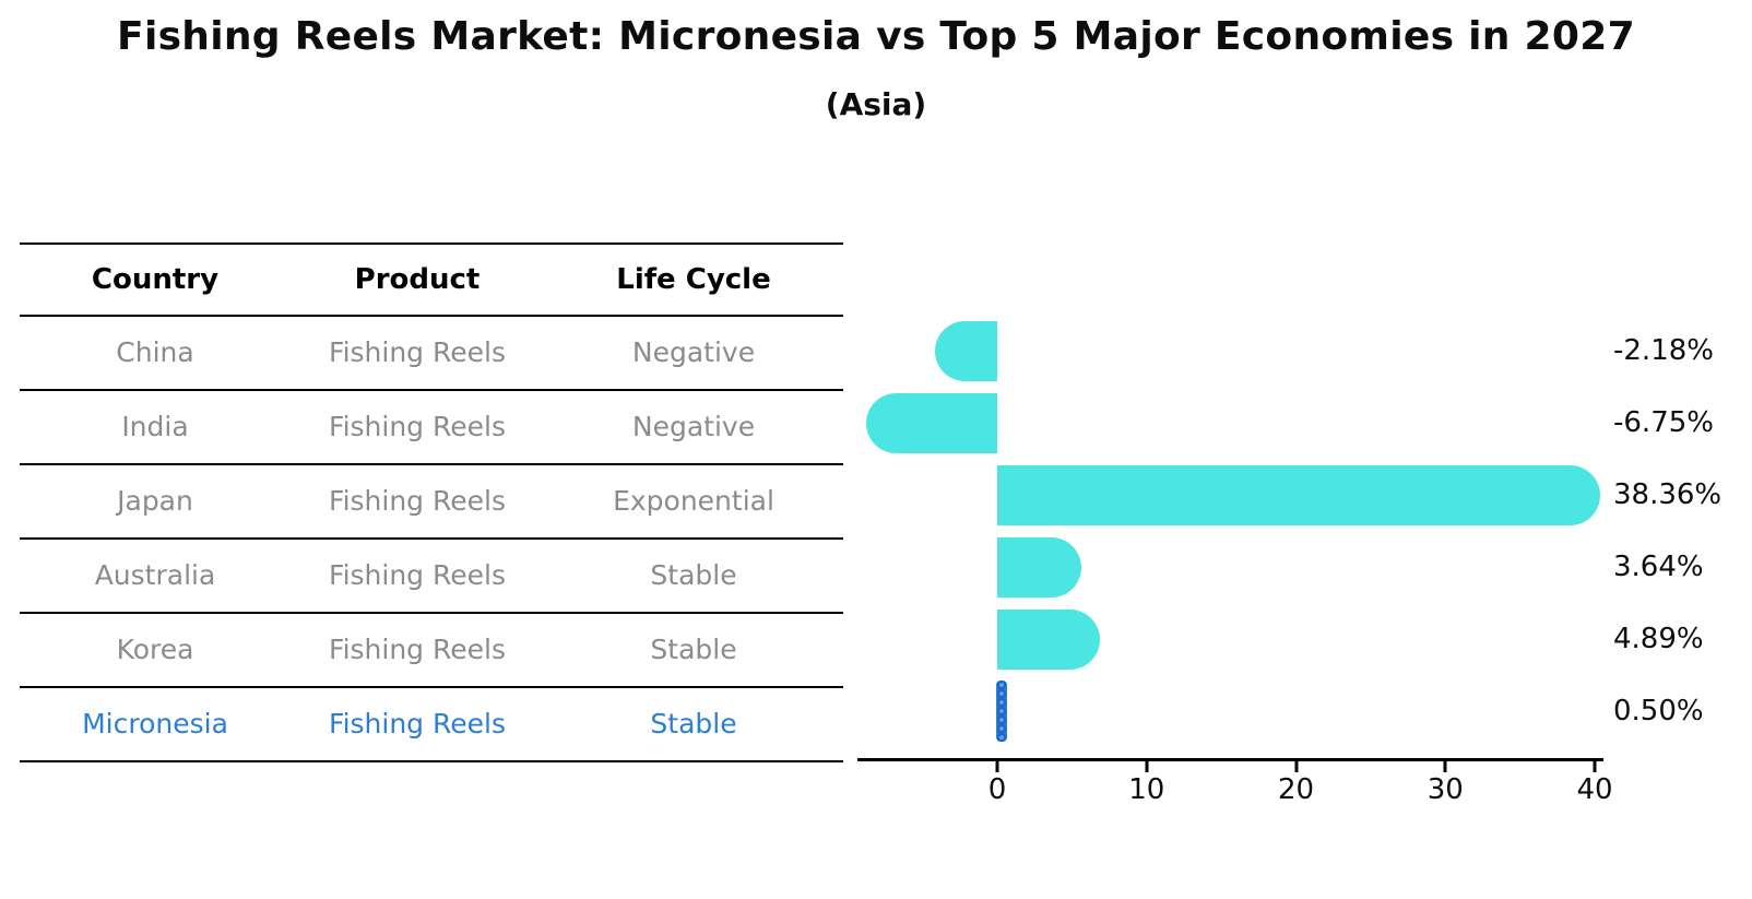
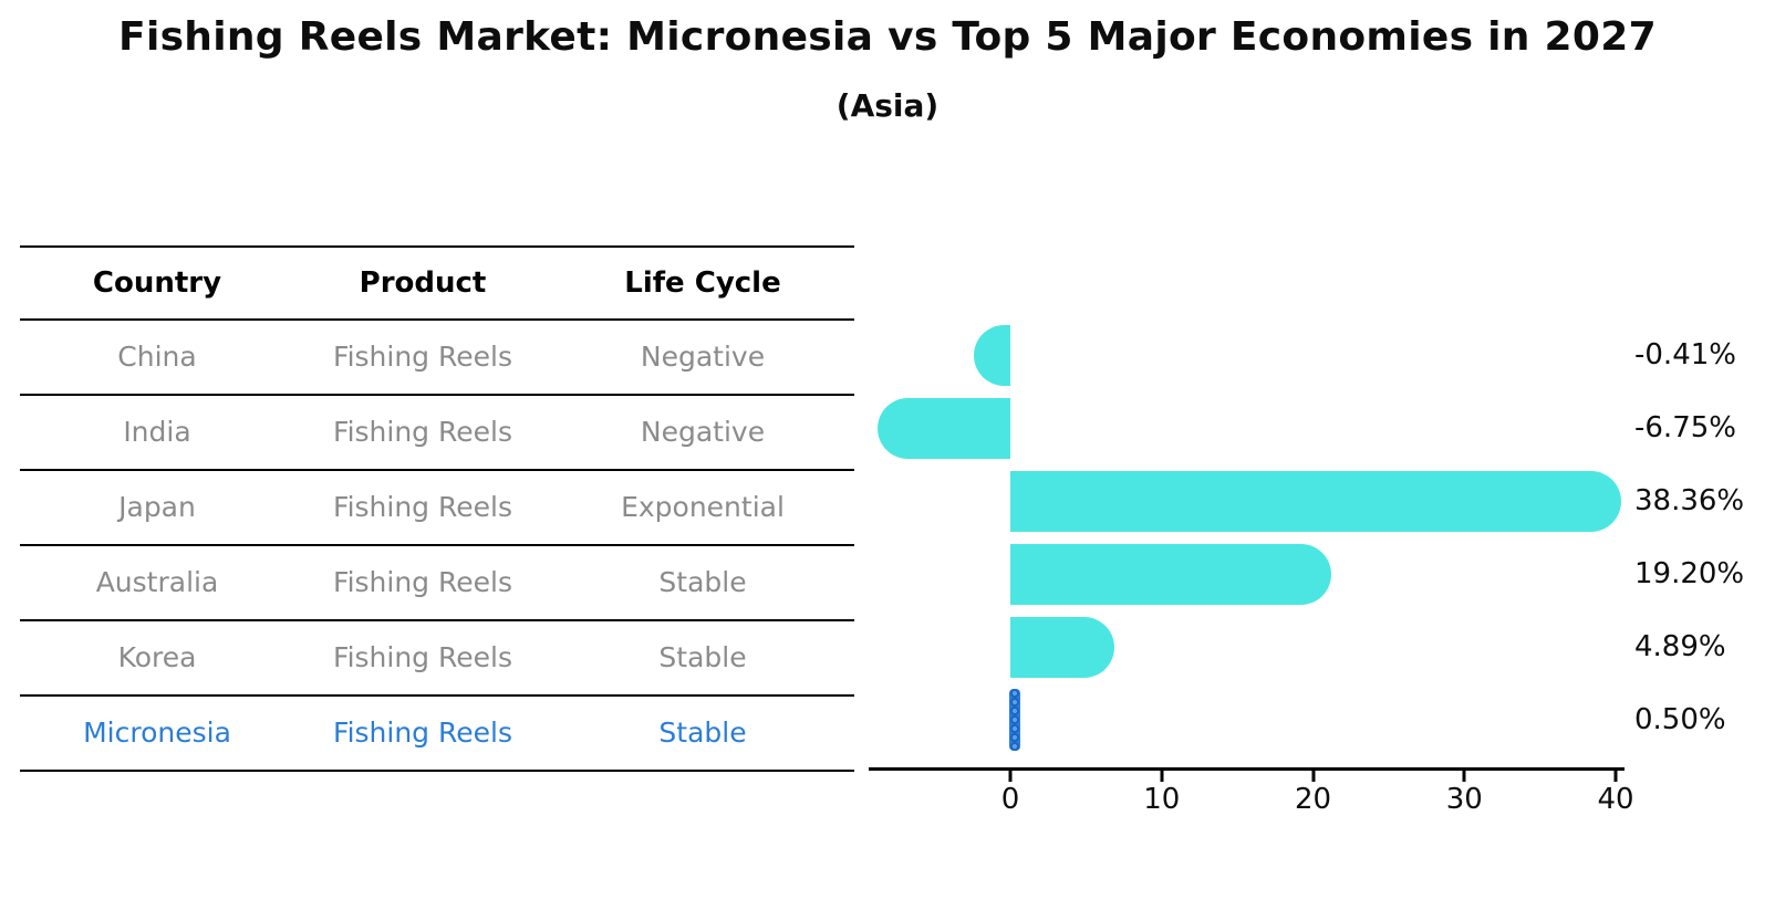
China: -2.18% -> -0.41%
Australia: 3.64% -> 19.20%
